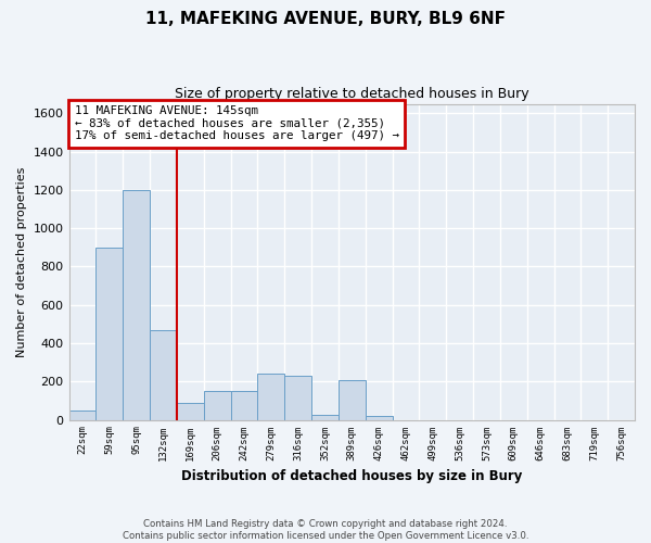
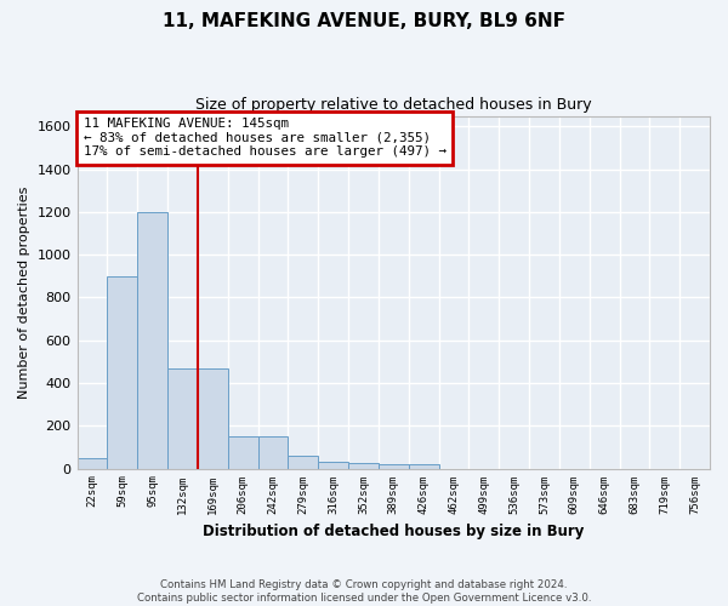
169sqm: 90 -> 470
279sqm: 240 -> 60
316sqm: 230 -> 30
389sqm: 210 -> 20
